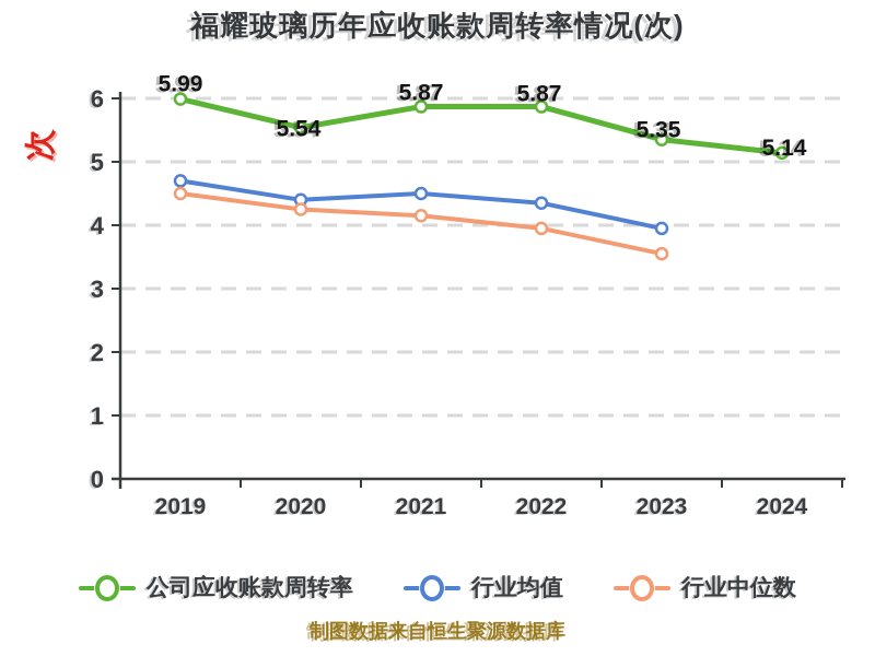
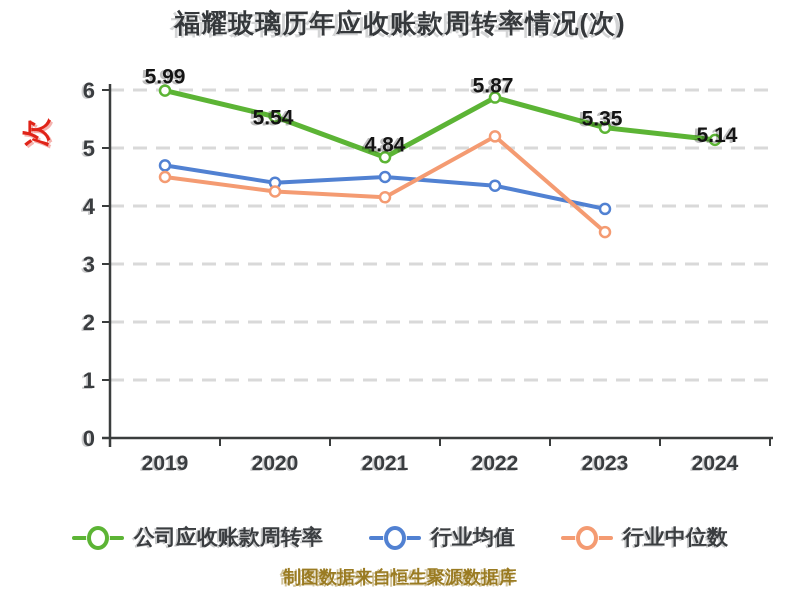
公司应收账款周转率/2021: 5.87 -> 4.84
行业中位数/2022: 4.0 -> 5.2
